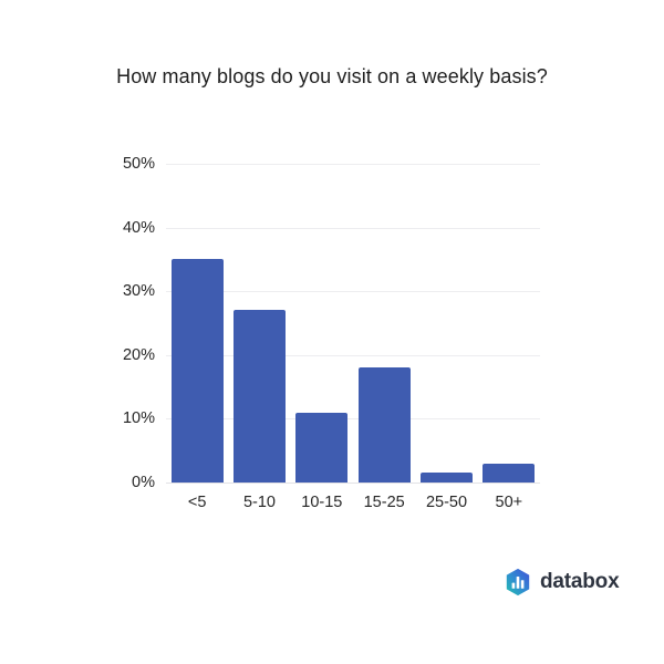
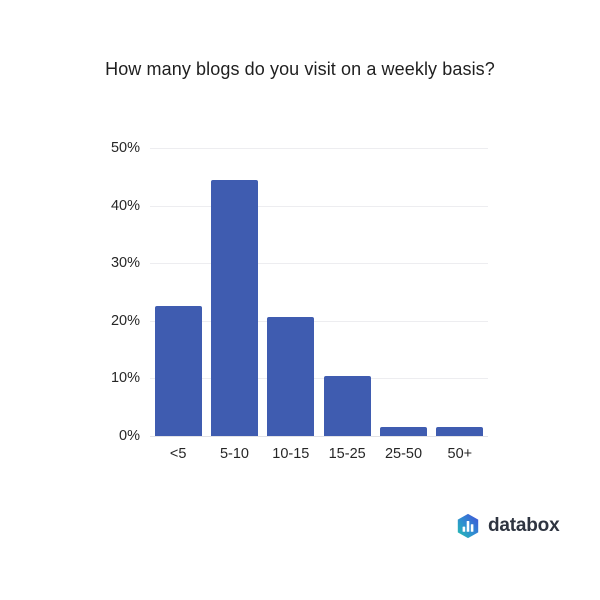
<5: 35% -> 22%
5-10: 27% -> 44%
10-15: 11% -> 21%
15-25: 18% -> 10%
50+: 3% -> 2%
